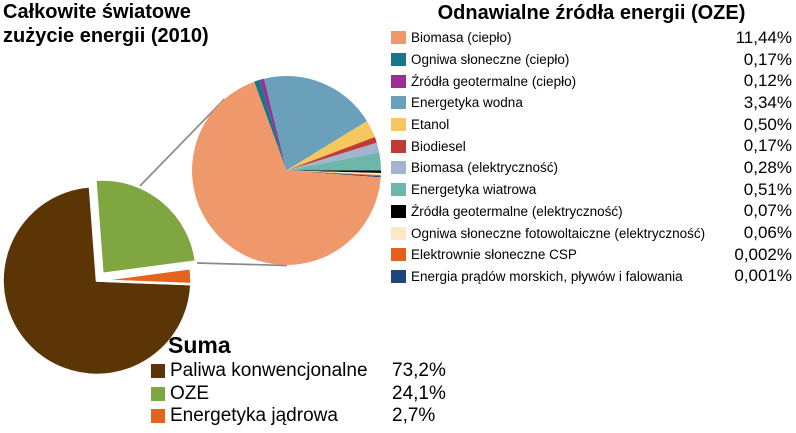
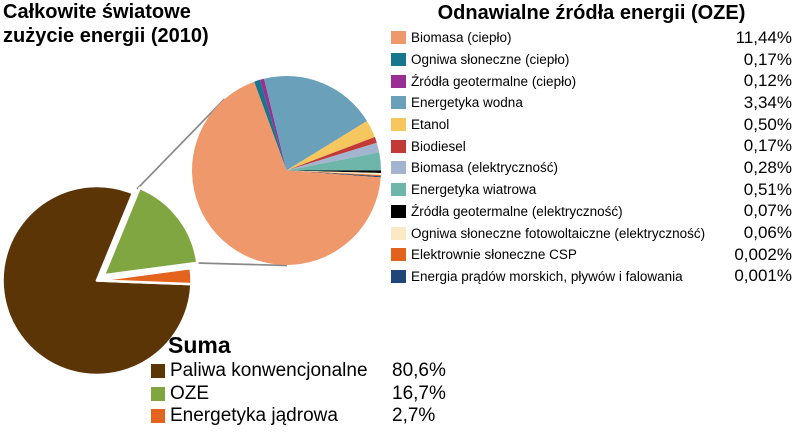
Całkowite światowe zużycie energii (2010)/Paliwa konwencjonalne: 73,2% -> 80,6%
Całkowite światowe zużycie energii (2010)/OZE: 24,1% -> 16,7%
